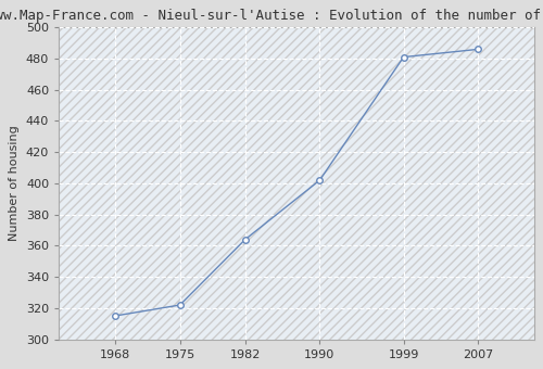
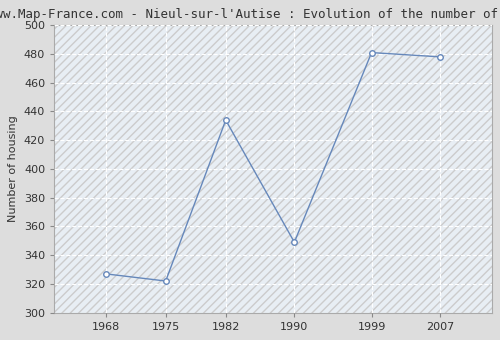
1968: 315 -> 327
1982: 364 -> 434
1990: 402 -> 349
2007: 486 -> 478
